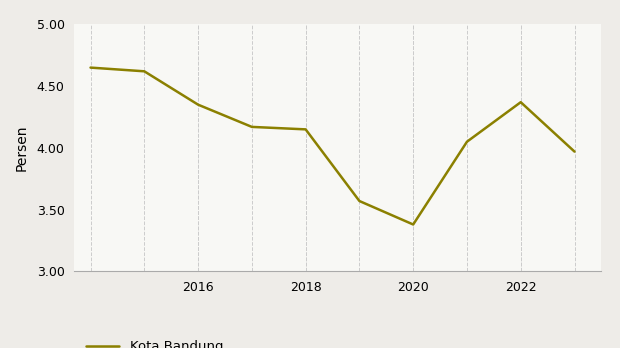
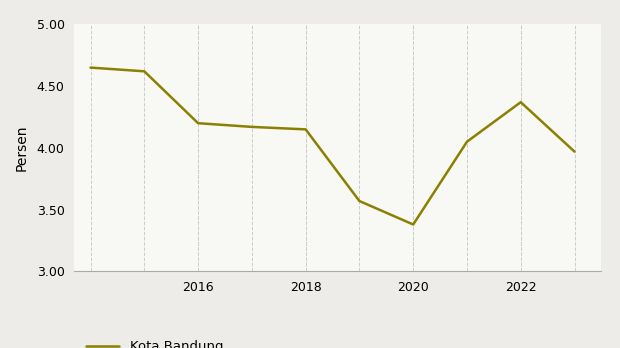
2016: 4.35 -> 4.20
